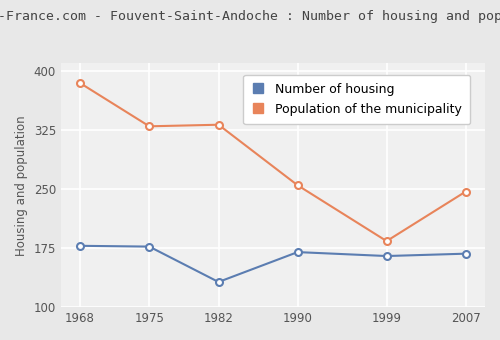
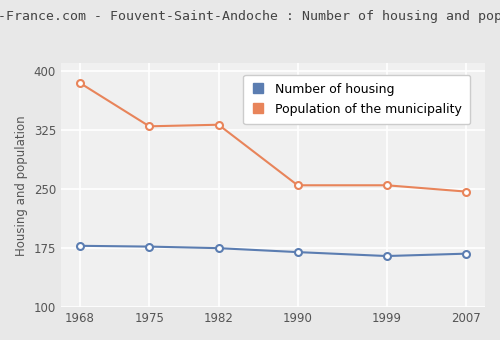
Number of housing/1982: 132 -> 175
Population of the municipality/1999: 184 -> 255
